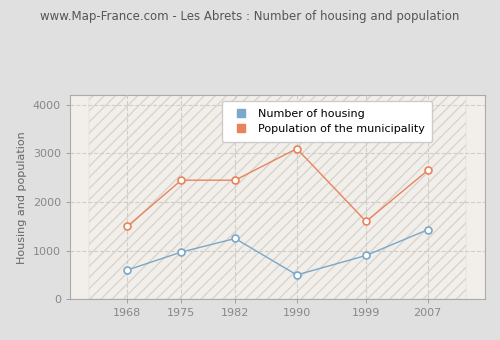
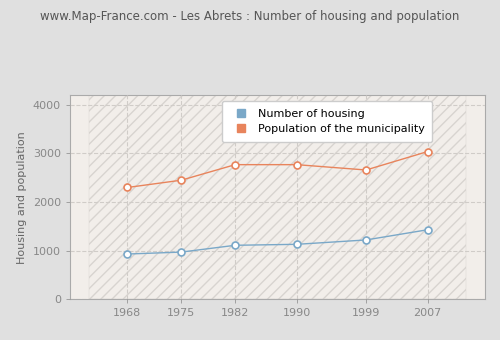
Number of housing/1968: 600 -> 930
Population of the municipality/1968: 1500 -> 2300
Number of housing/1982: 1250 -> 1110
Population of the municipality/1982: 2450 -> 2770
Number of housing/1990: 500 -> 1130
Population of the municipality/1990: 3100 -> 2770
Number of housing/1999: 900 -> 1220
Population of the municipality/1999: 1600 -> 2660
Population of the municipality/2007: 2650 -> 3040
